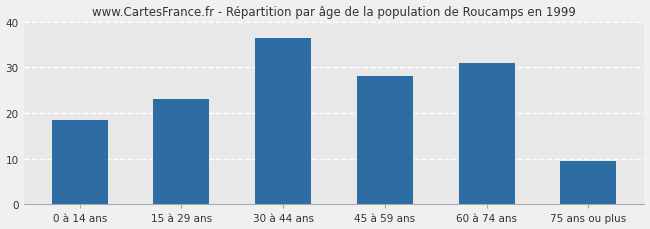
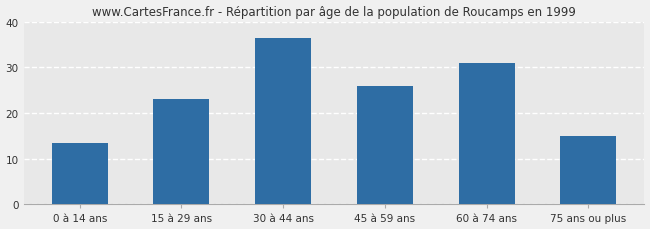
0 à 14 ans: 18.5 -> 13.5
45 à 59 ans: 28.0 -> 26.0
75 ans ou plus: 9.5 -> 15.0
